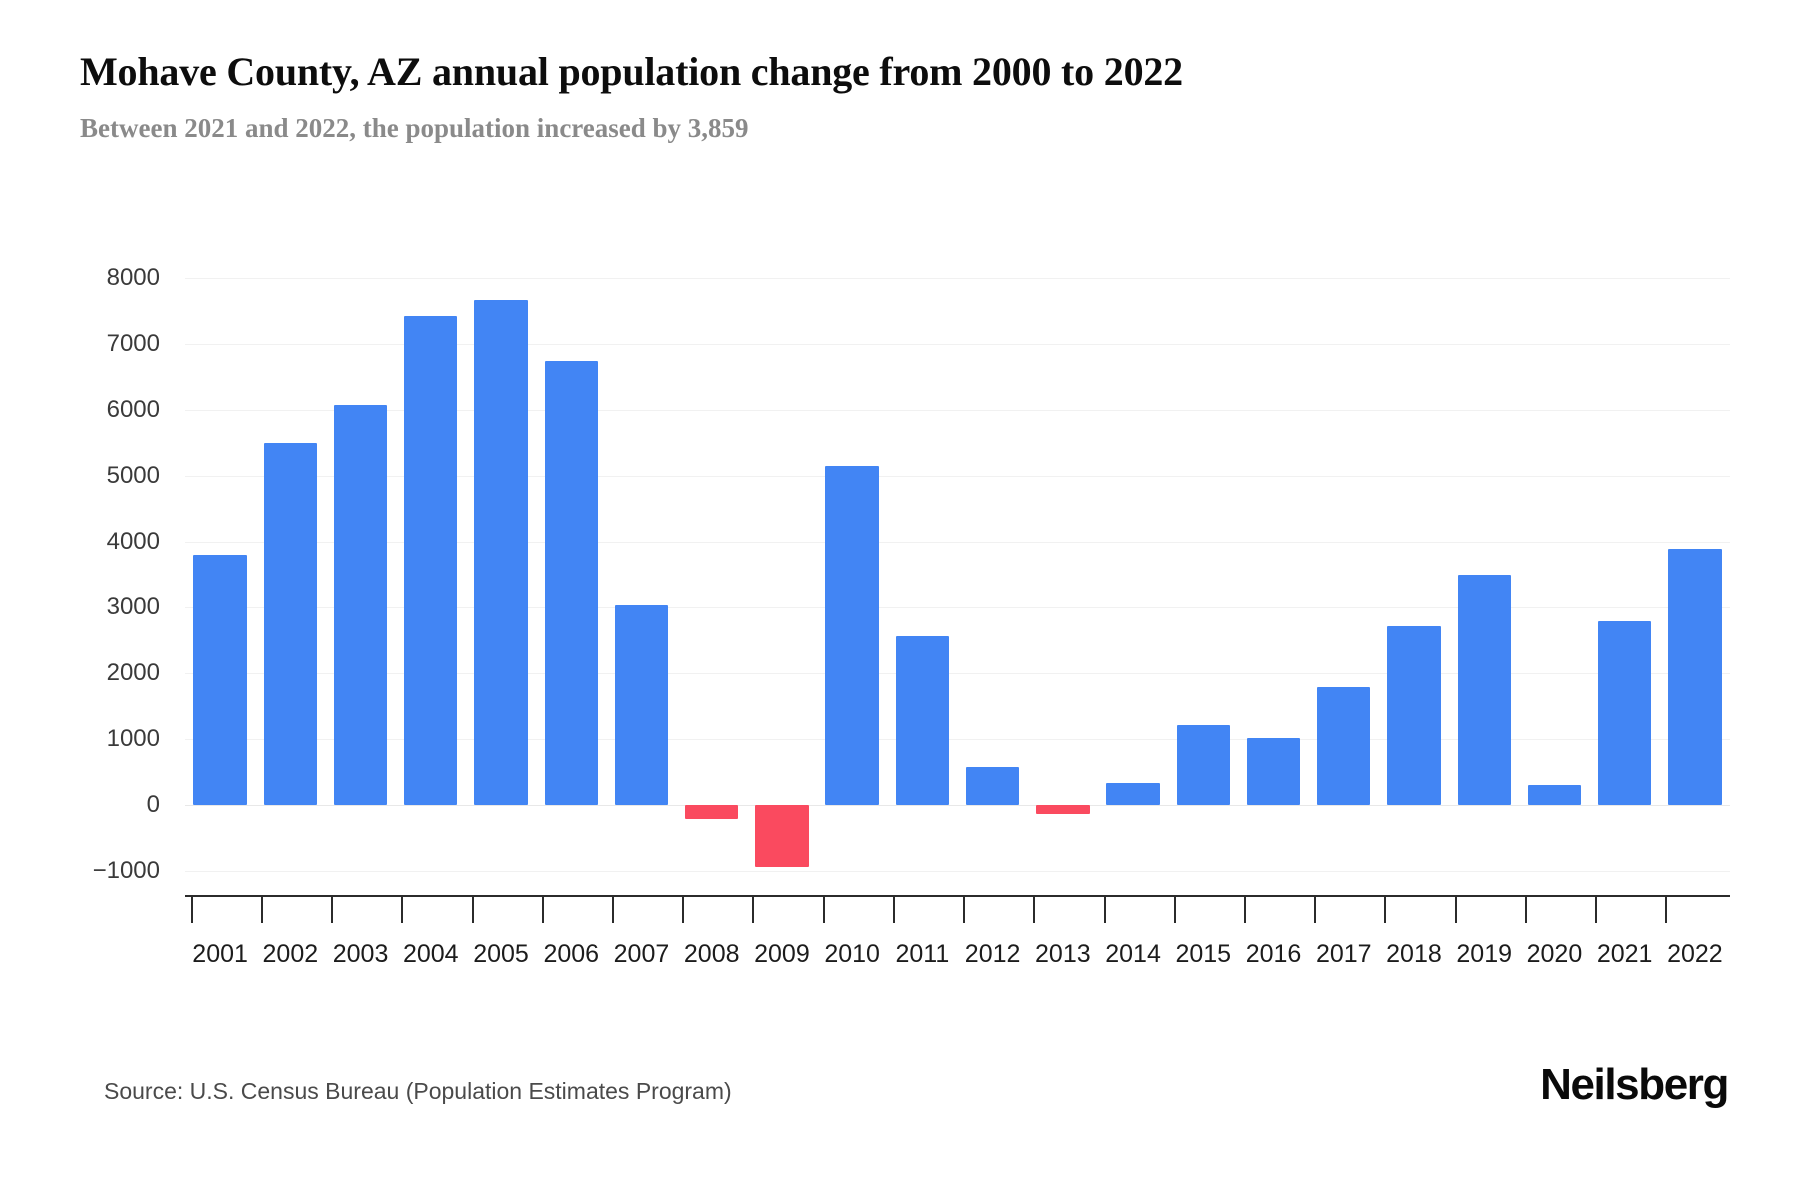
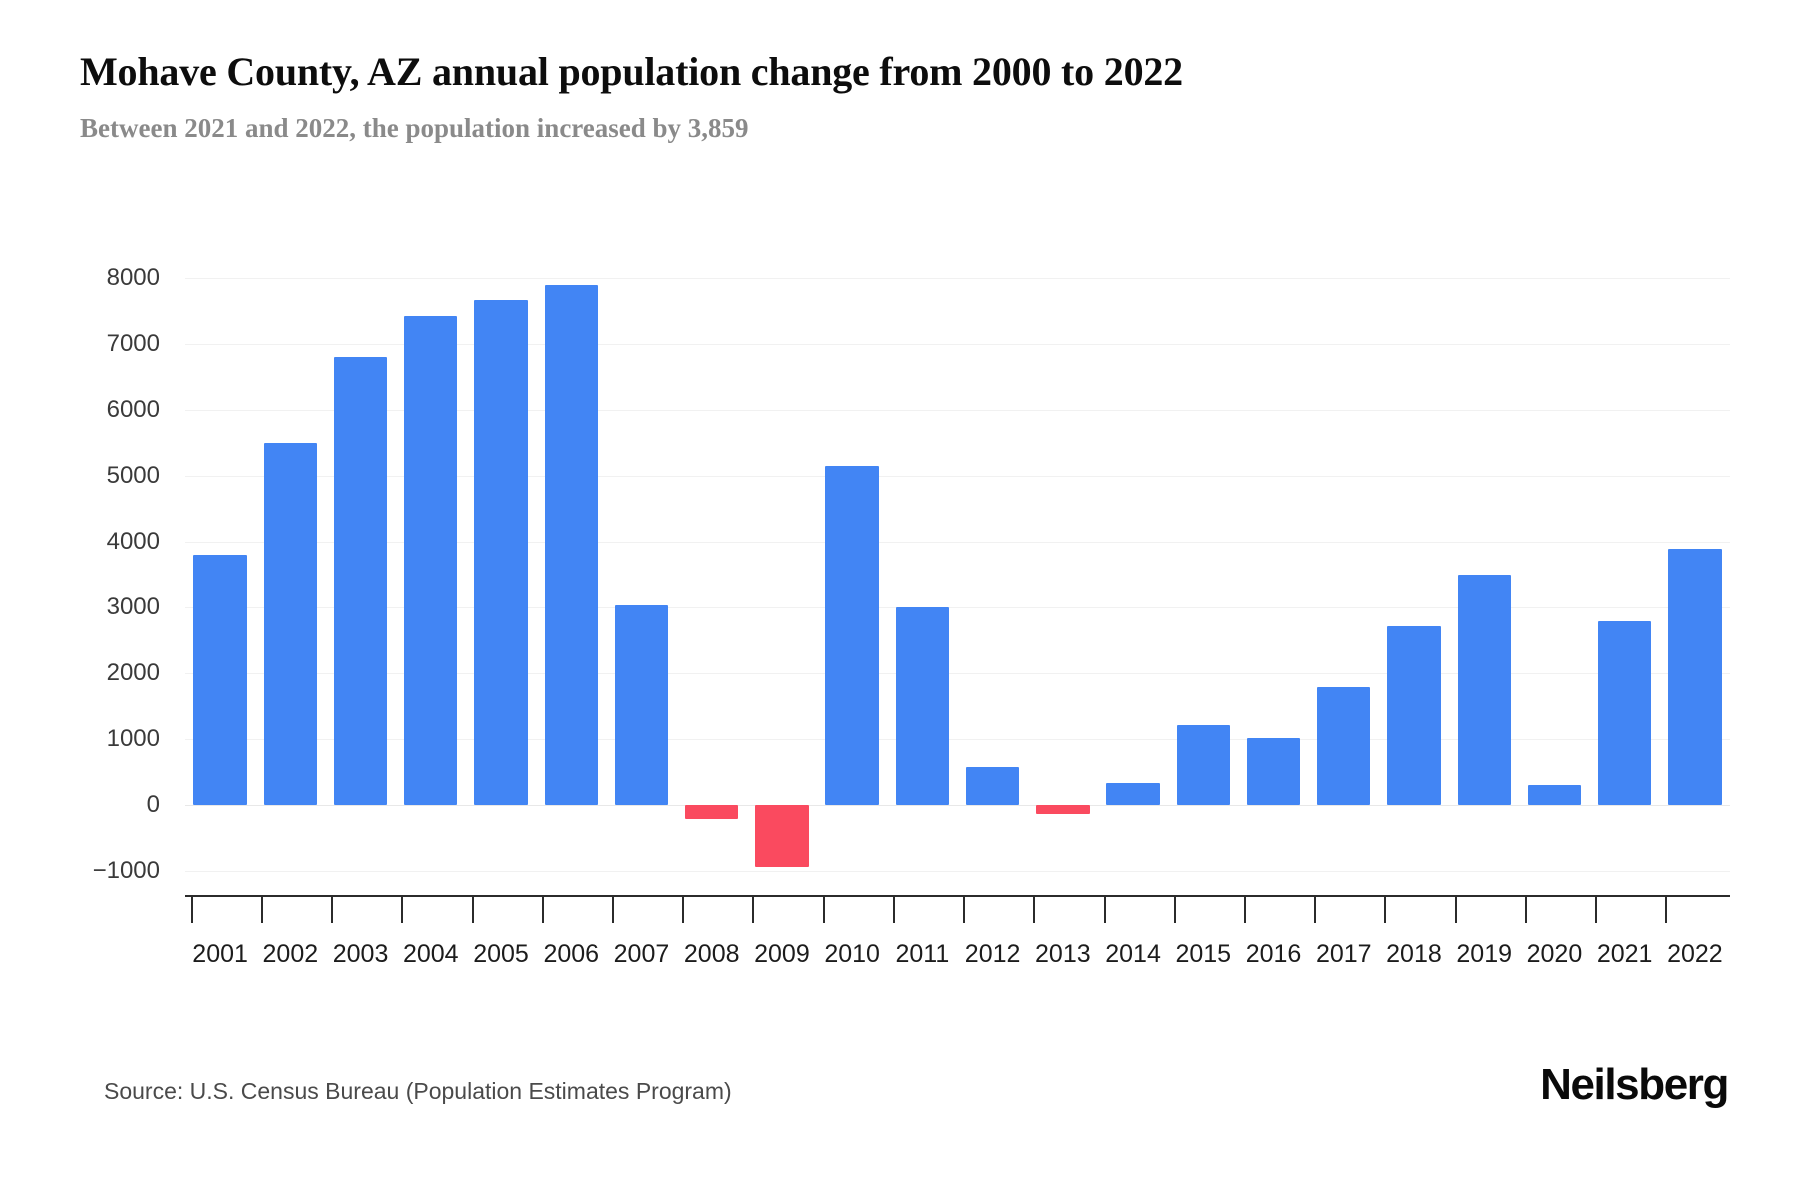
2003: 6100 -> 6800
2006: 6700 -> 7900
2011: 2600 -> 3000
